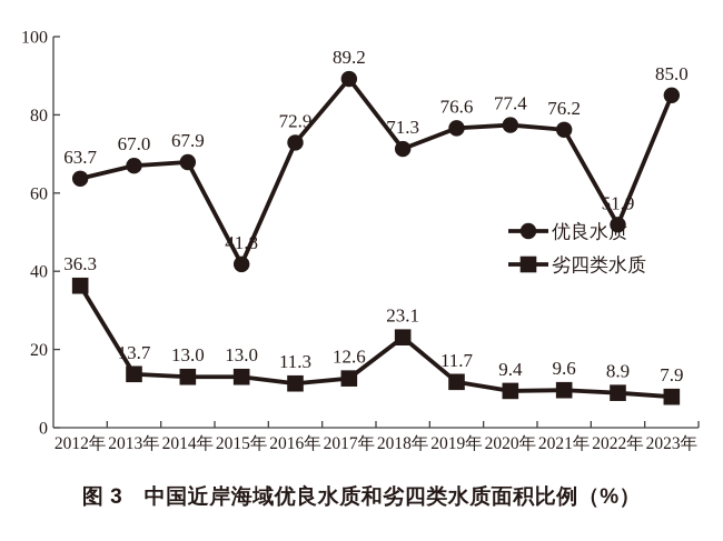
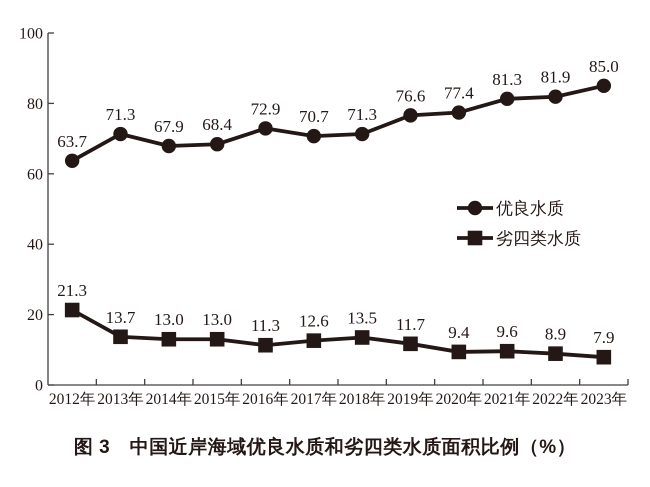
劣四类水质/2012年: 36.3 -> 21.3
优良水质/2013年: 67.0 -> 71.3
优良水质/2015年: 41.8 -> 68.4
优良水质/2017年: 89.2 -> 70.7
劣四类水质/2018年: 23.1 -> 13.5
优良水质/2021年: 76.2 -> 81.3
优良水质/2022年: 51.9 -> 81.9
